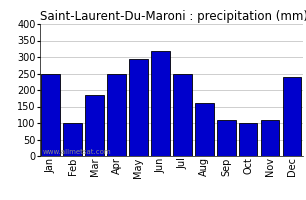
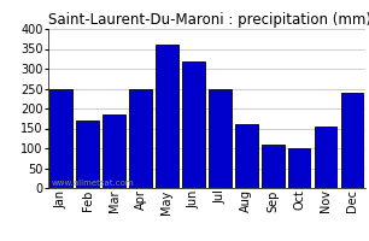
Feb: 100 -> 170
May: 295 -> 362
Nov: 110 -> 155
